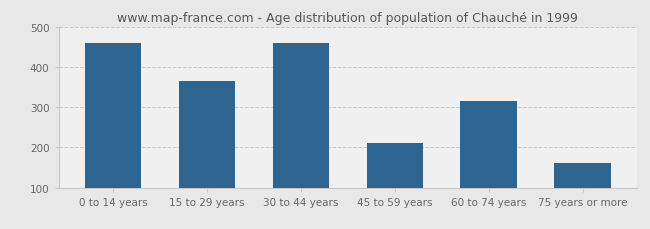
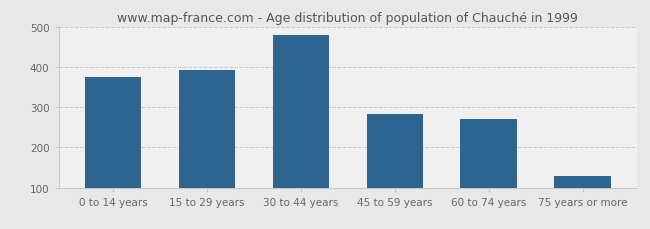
0 to 14 years: 460 -> 375
15 to 29 years: 365 -> 393
30 to 44 years: 460 -> 480
45 to 59 years: 210 -> 283
60 to 74 years: 315 -> 270
75 years or more: 160 -> 130
